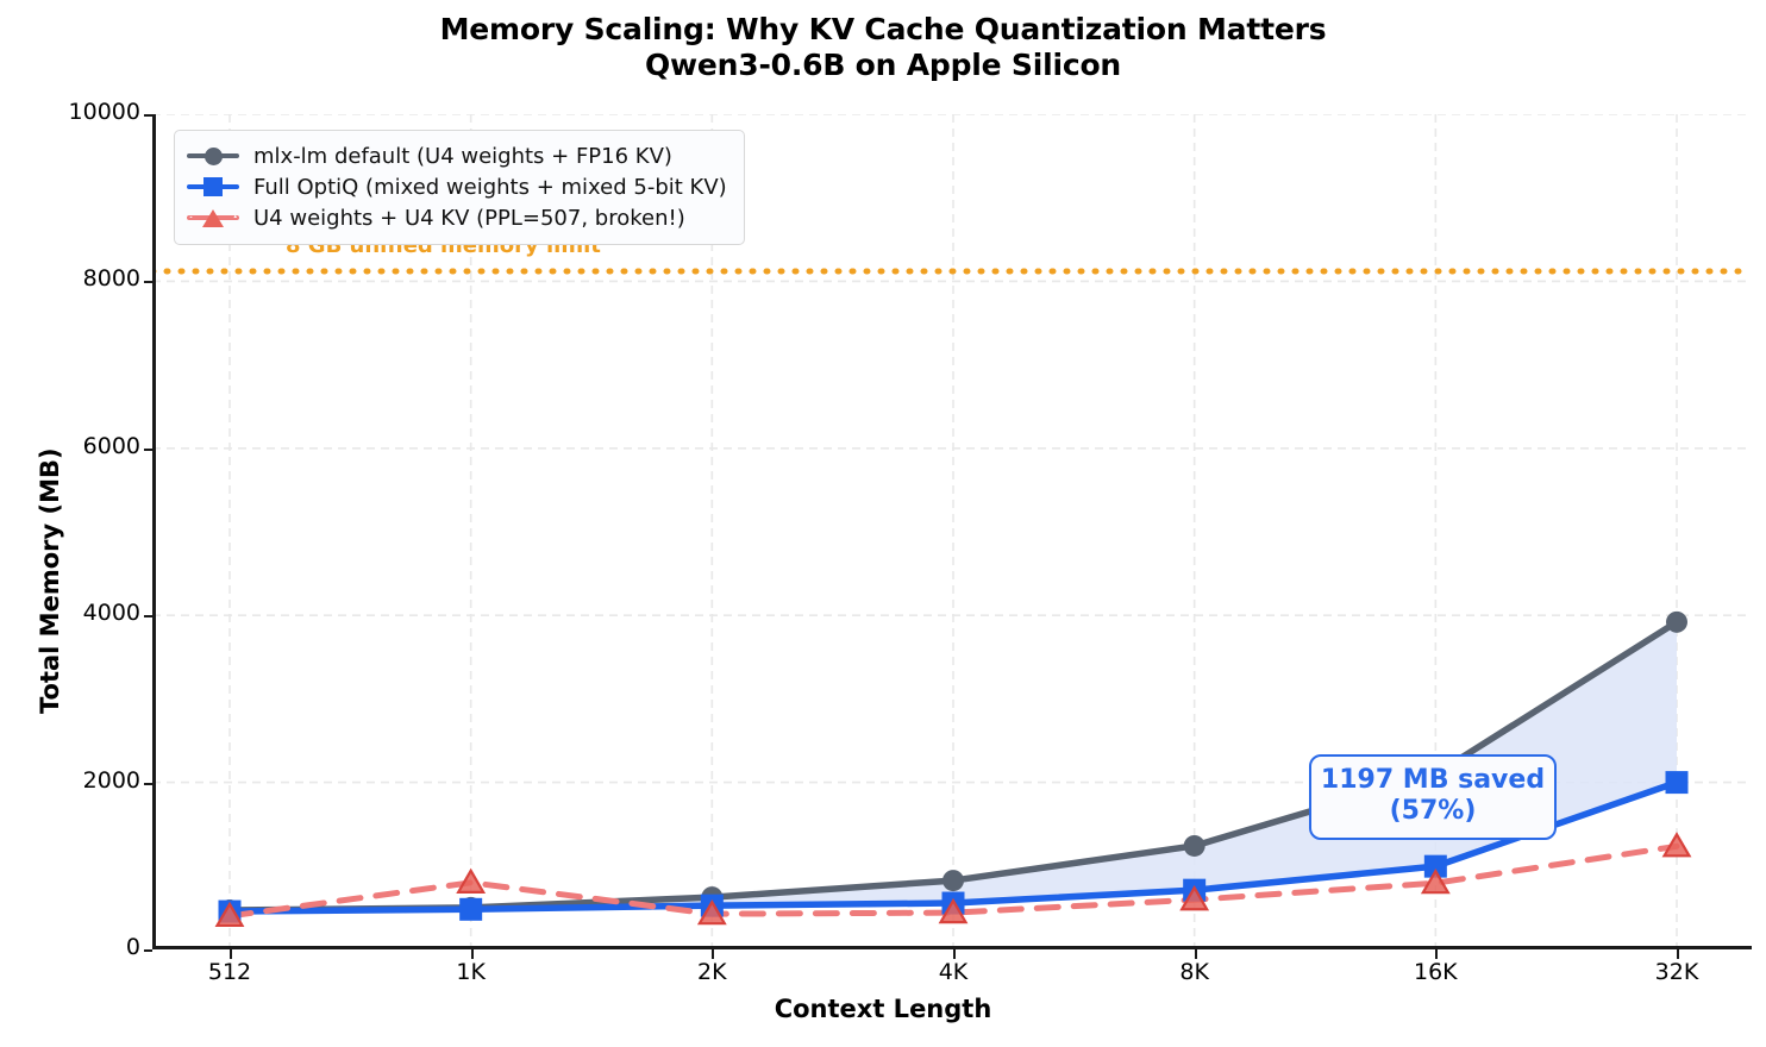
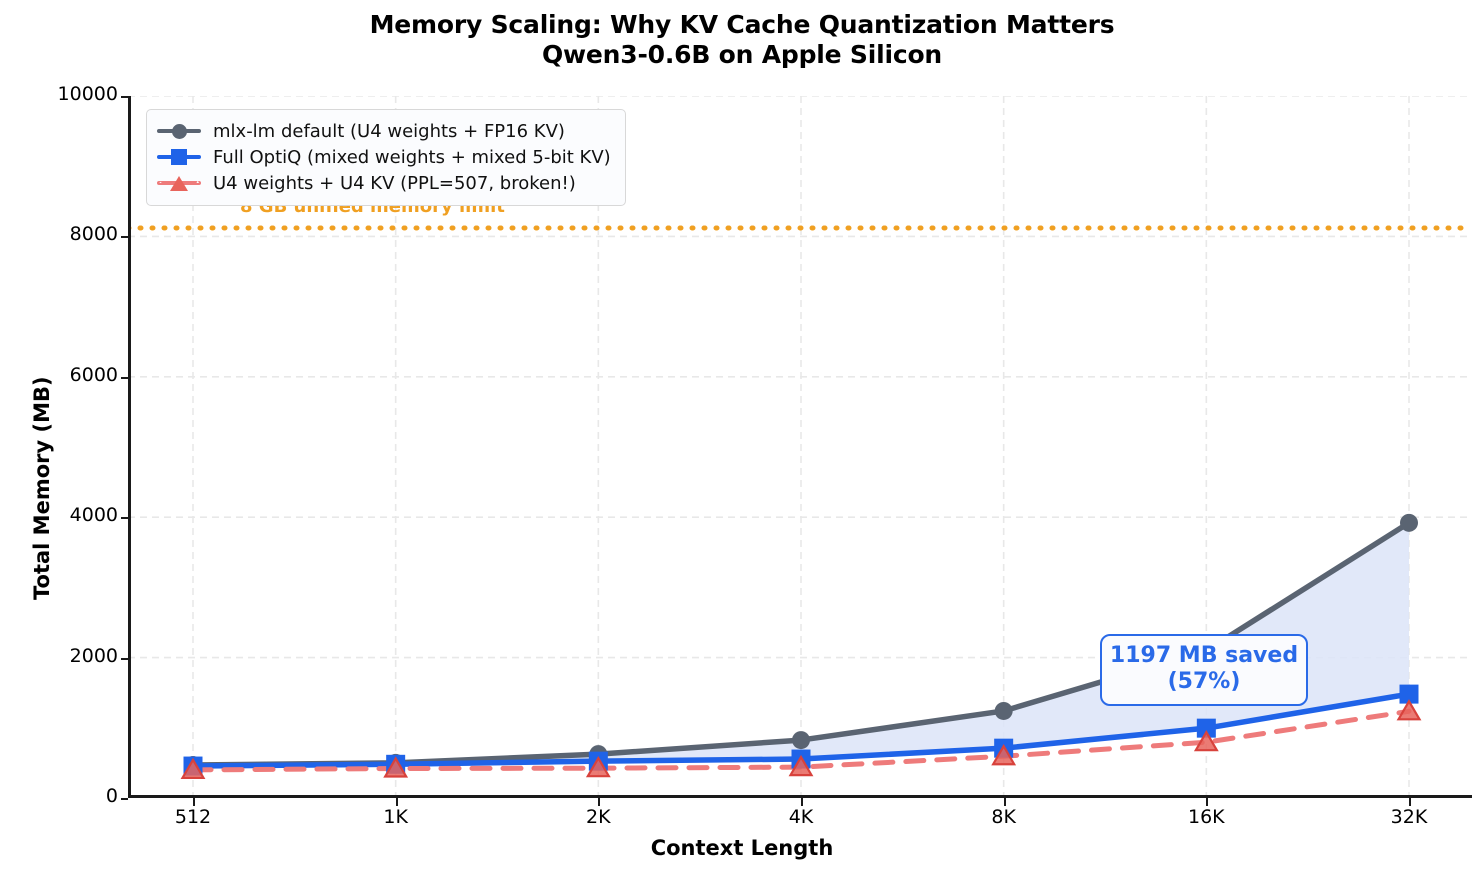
U4 weights + U4 KV (PPL=507, broken!)/1K: 800 -> 400
Full OptiQ (mixed weights + mixed 5-bit KV)/32K: 2000 -> 1500
